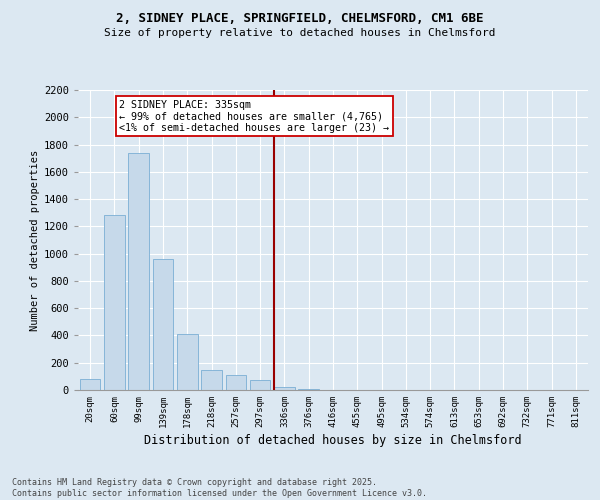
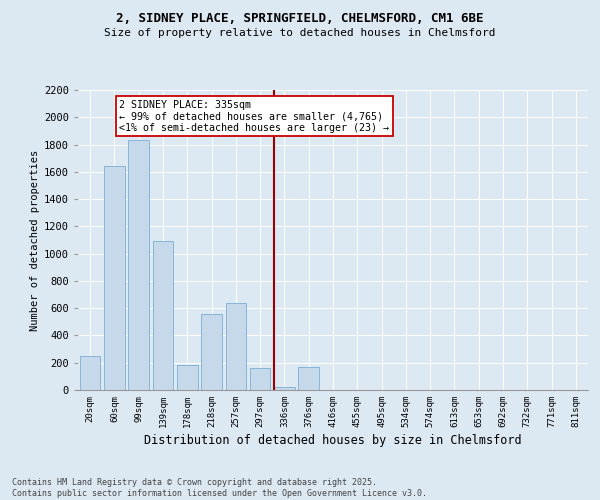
20sqm: 80 -> 250
60sqm: 1280 -> 1640
99sqm: 1740 -> 1830
139sqm: 960 -> 1090
178sqm: 410 -> 180
218sqm: 150 -> 560
257sqm: 110 -> 640
297sqm: 70 -> 160
376sqm: 0 -> 170
